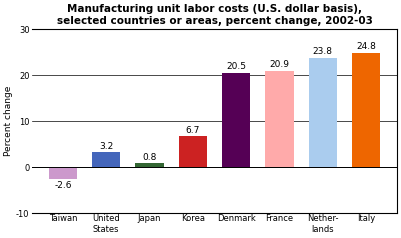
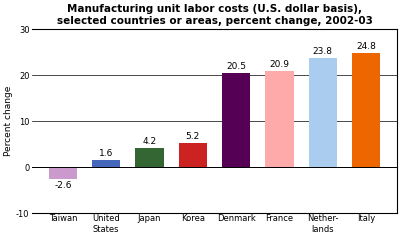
United States: 3.2 -> 1.6
Japan: 0.8 -> 4.2
Korea: 6.7 -> 5.2
